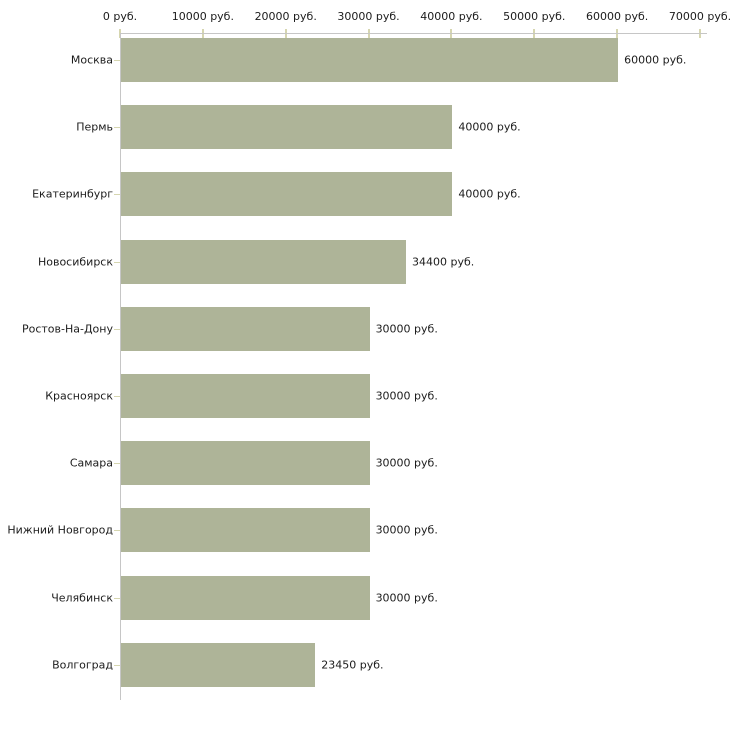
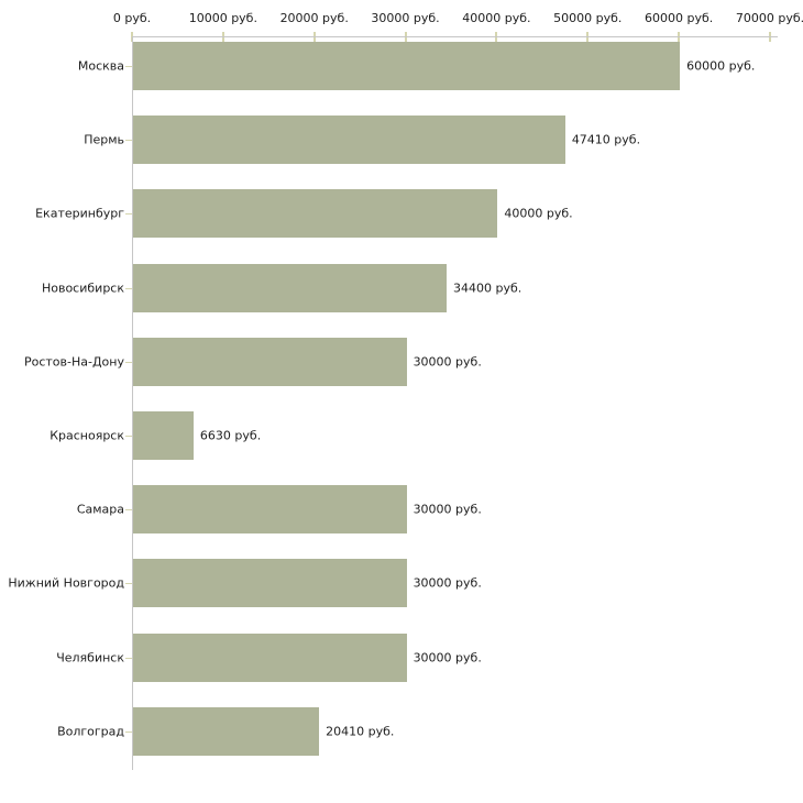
Пермь: 40000 -> 47410
Красноярск: 30000 -> 6630
Волгоград: 23450 -> 20410
